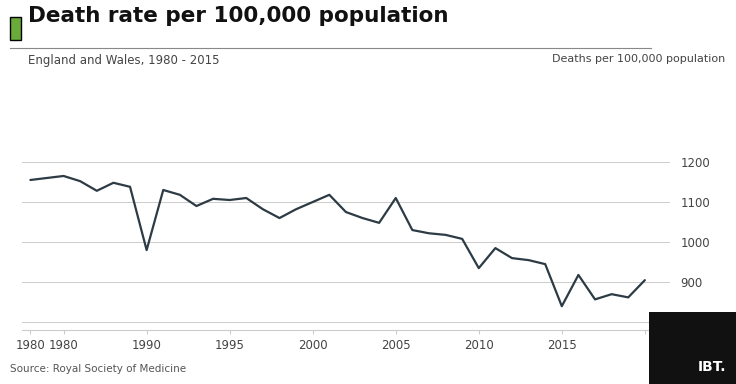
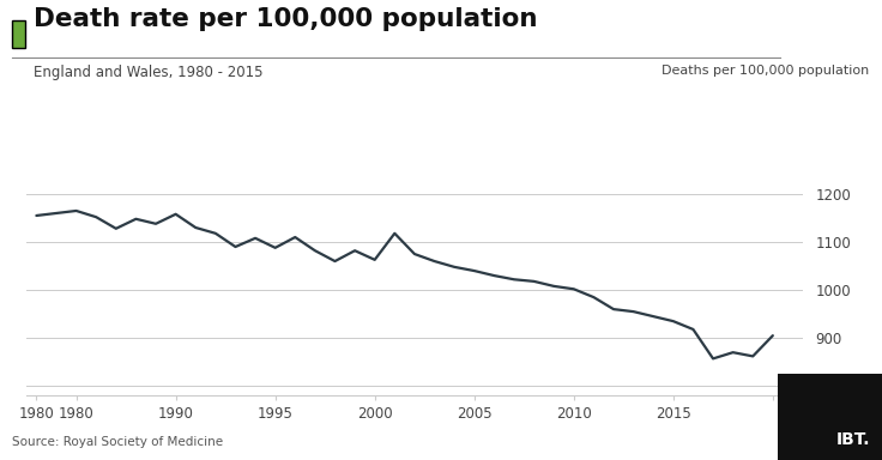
1990: 980 -> 1158
1995: 1105 -> 1088
2000: 1100 -> 1063
2005: 1110 -> 1040
2010: 935 -> 1002
2015: 840 -> 935
